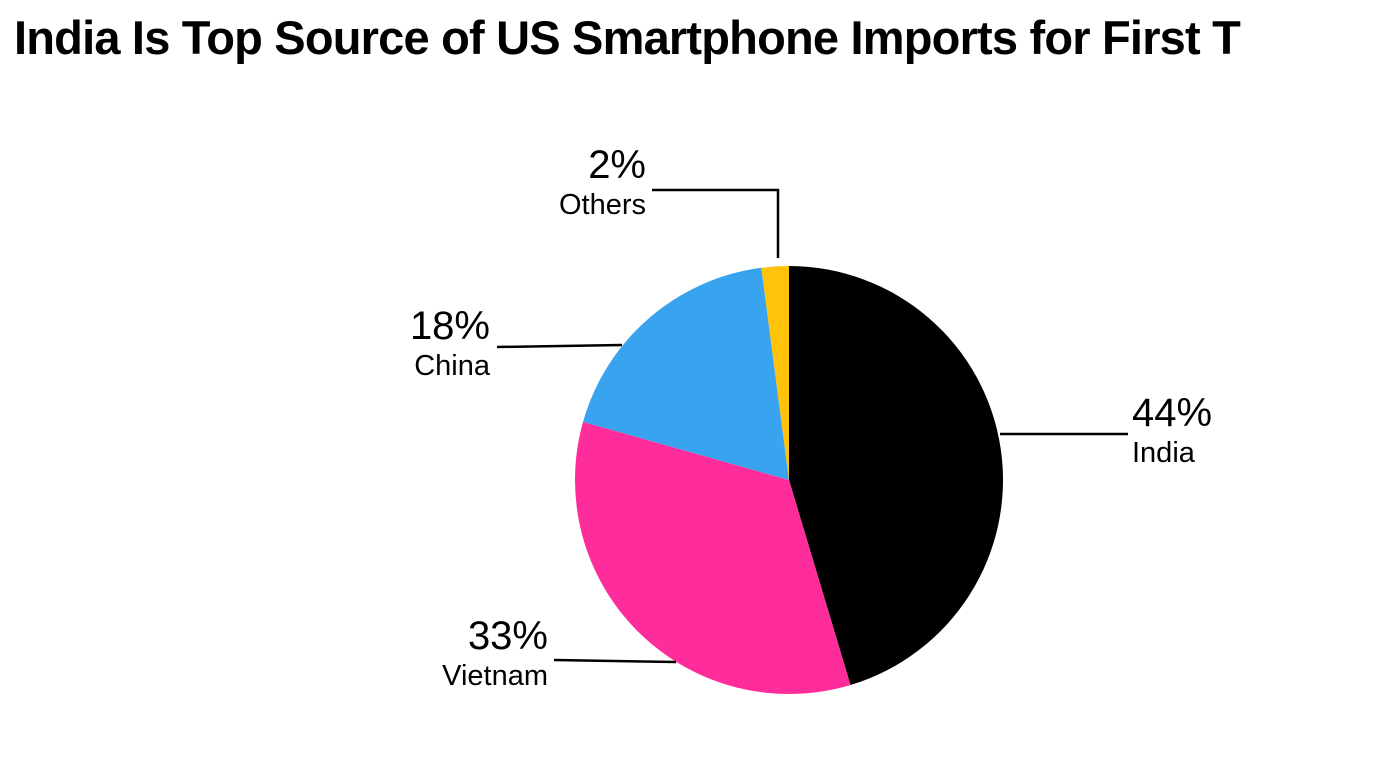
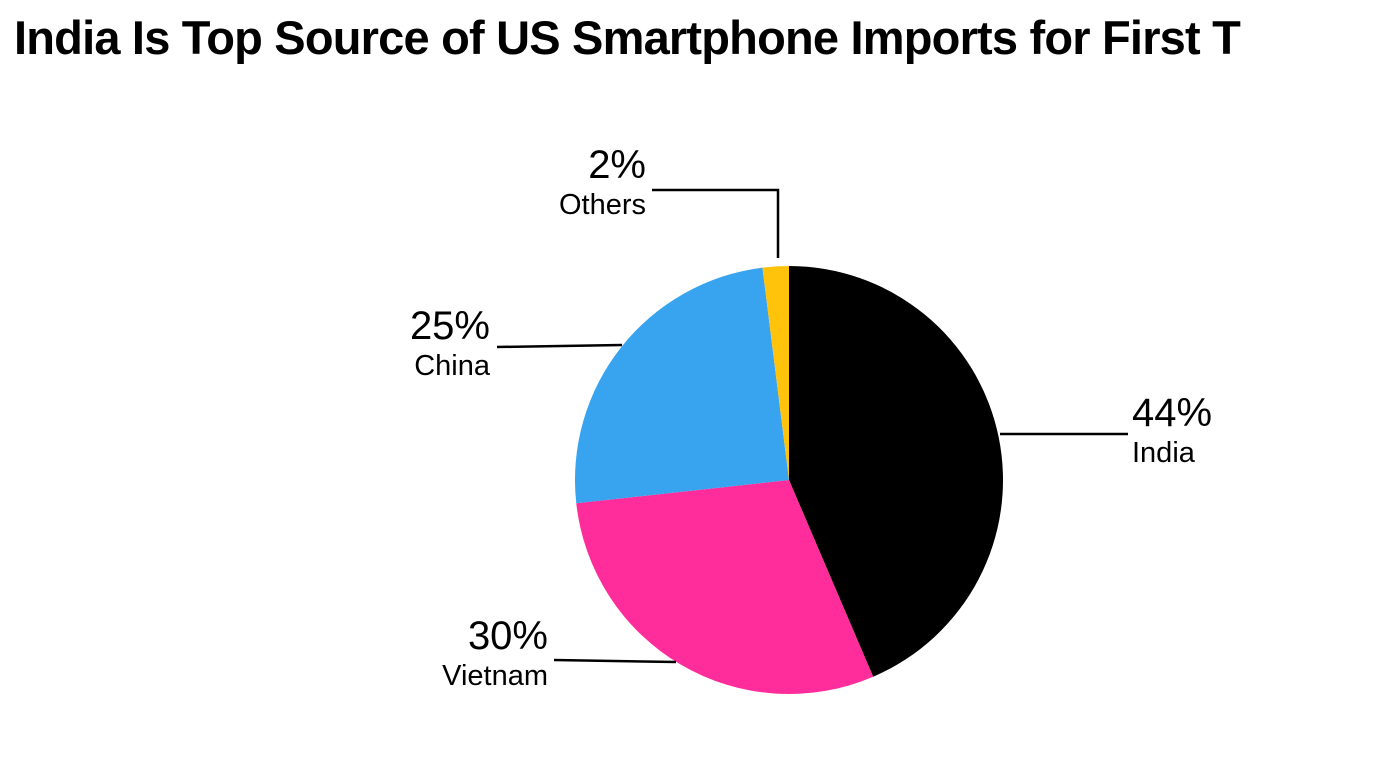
Vietnam: 33% -> 30%
China: 18% -> 25%
